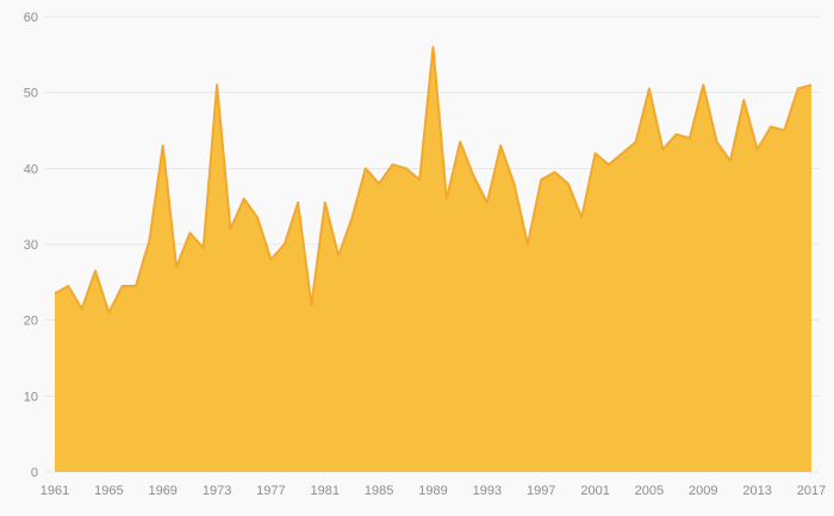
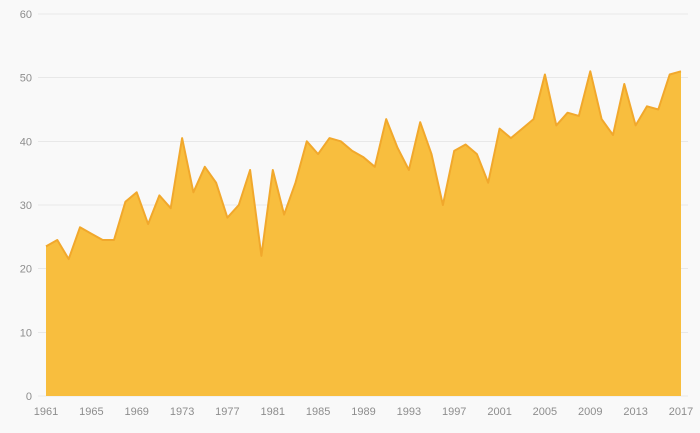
1965: 21 -> 26
1969: 43 -> 32
1973: 51 -> 40
1989: 56 -> 38
